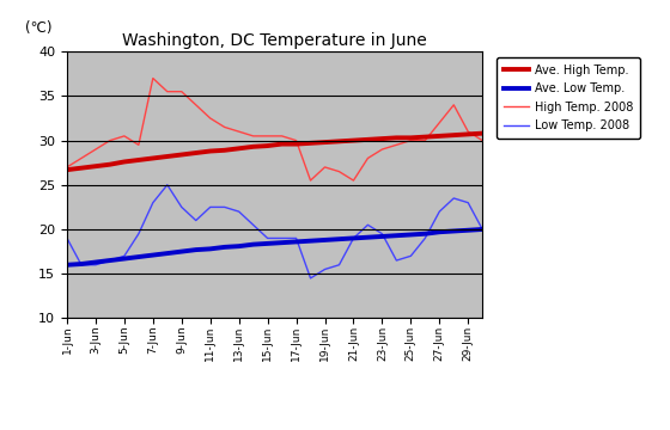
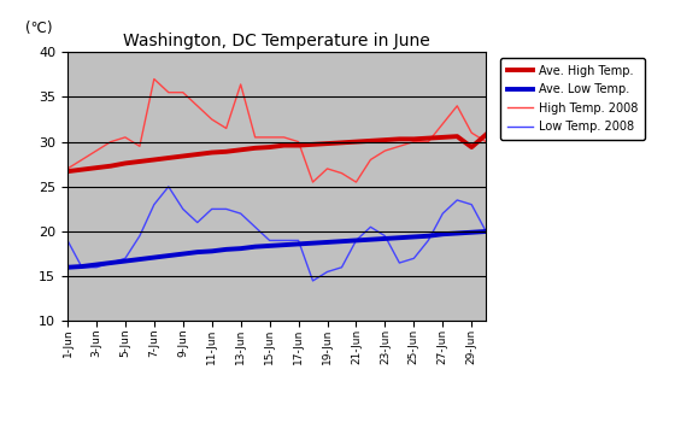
High Temp. 2008/13-Jun: 31.0 -> 36.4
Ave. High Temp./29-Jun: 30.7 -> 29.4
